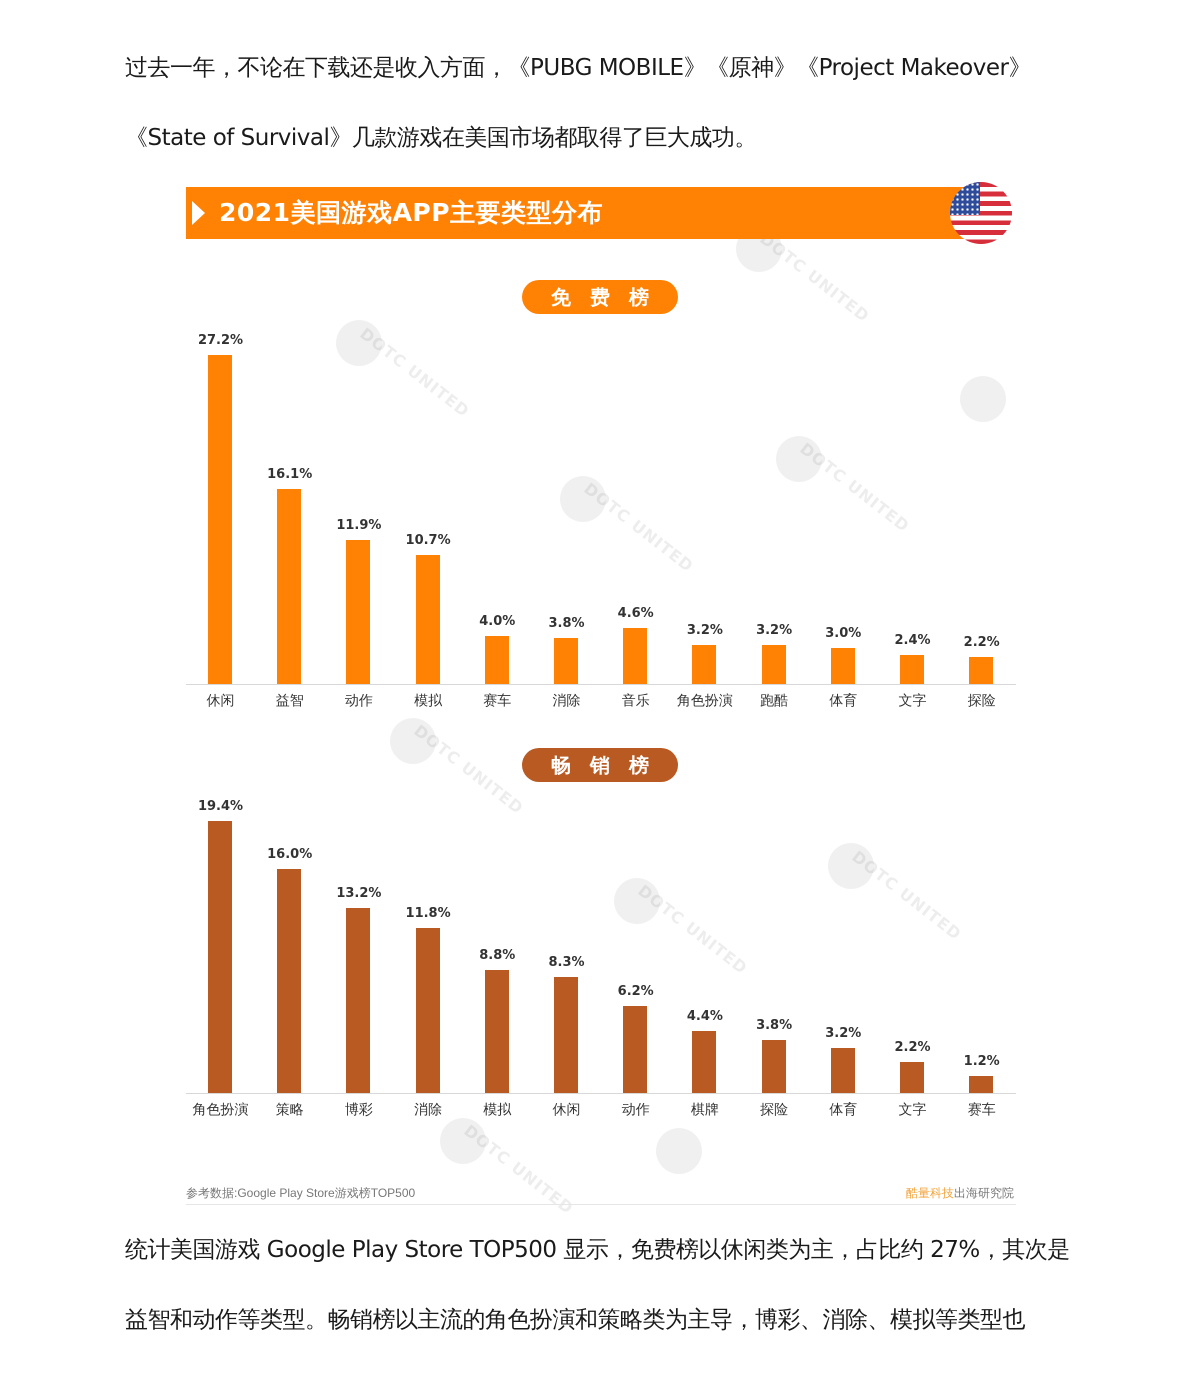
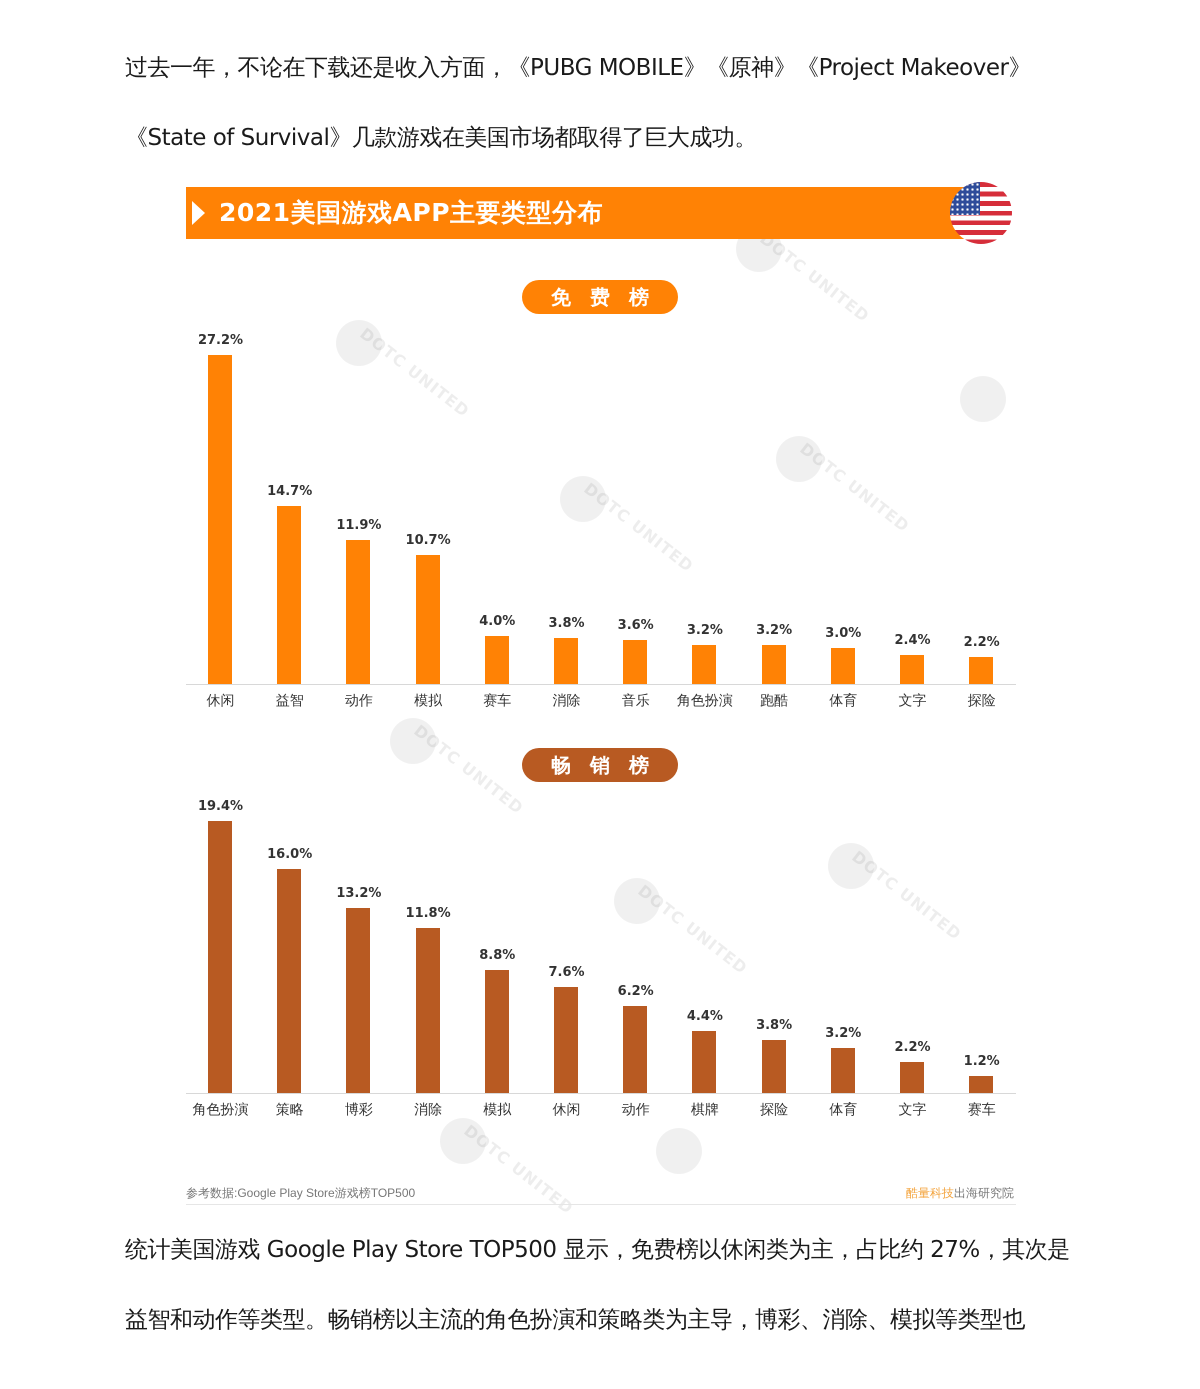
免费榜/益智: 16.1% -> 14.7%
免费榜/音乐: 4.6% -> 3.6%
畅销榜/休闲: 8.3% -> 7.6%
